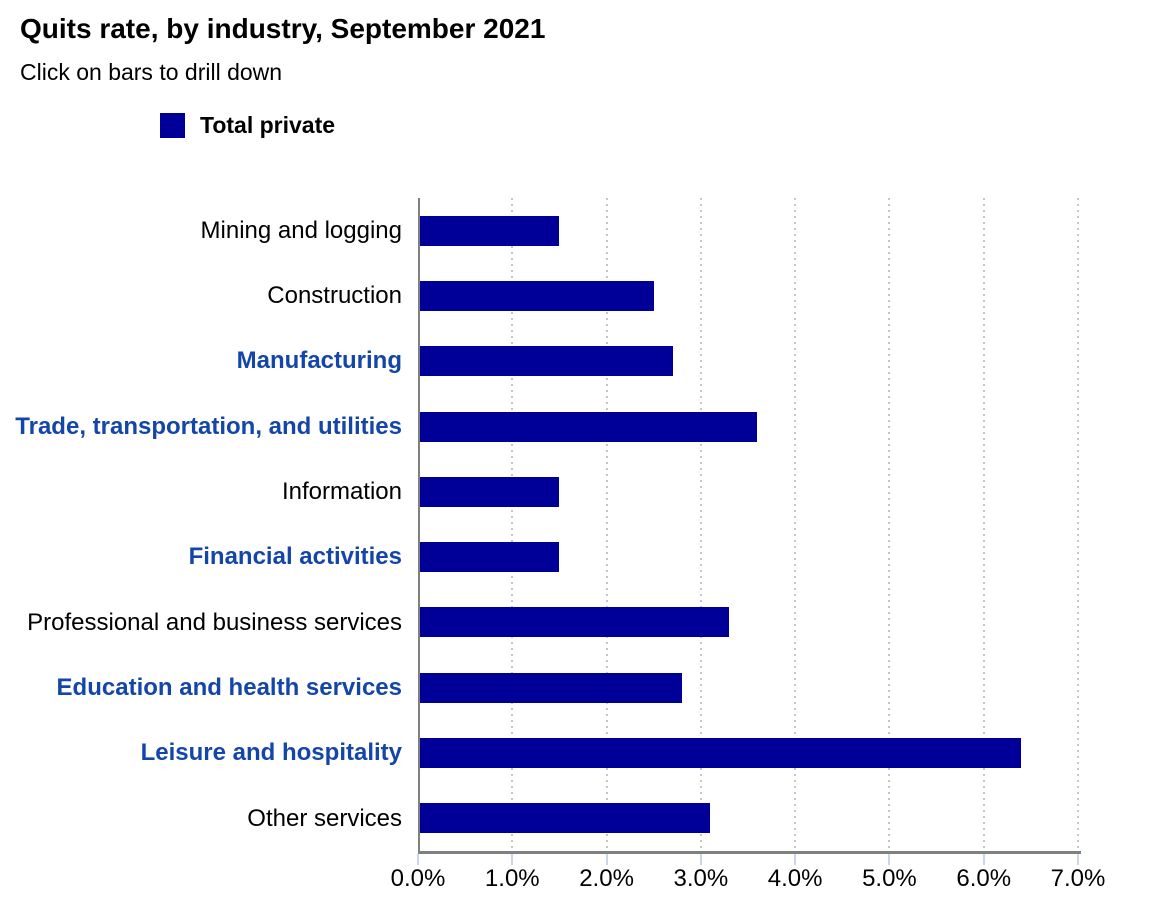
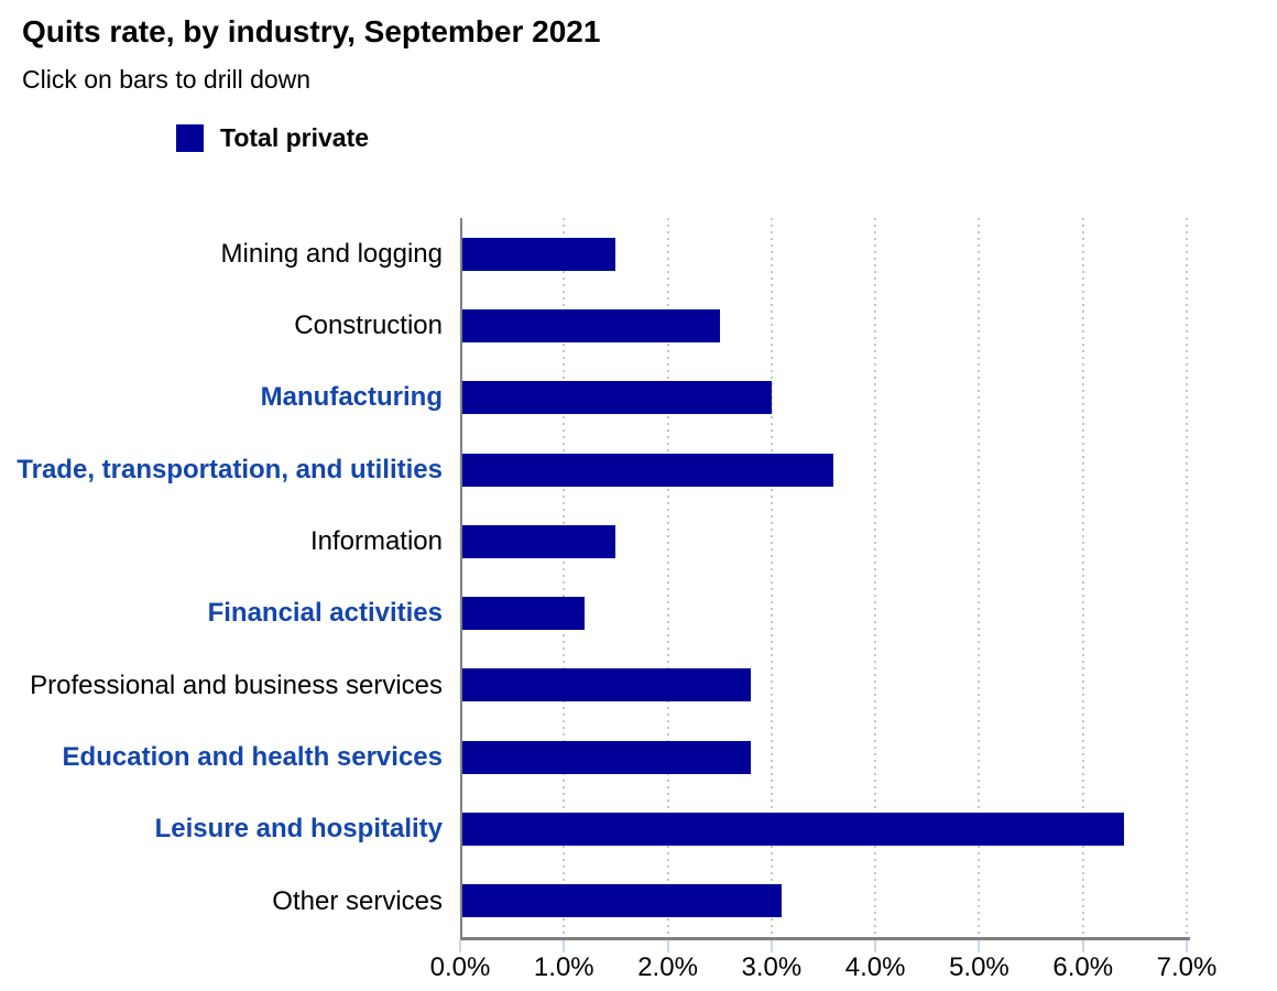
Manufacturing: 2.7% -> 3.0%
Financial activities: 1.5% -> 1.2%
Professional and business services: 3.3% -> 2.8%
